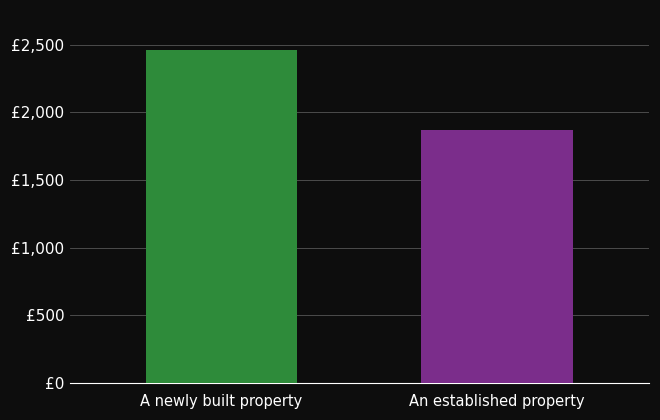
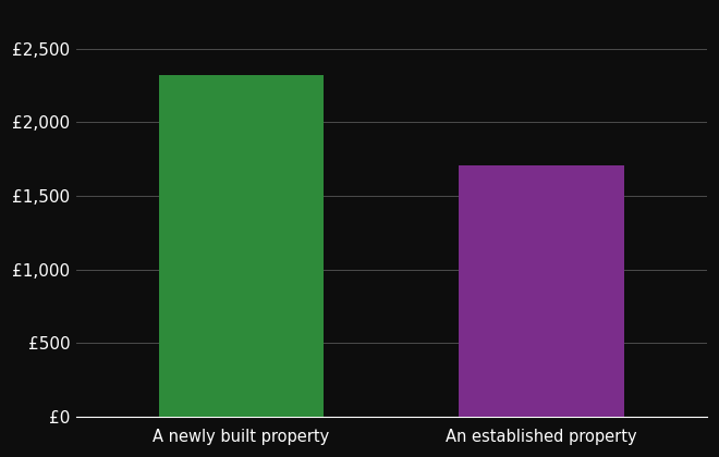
A newly built property: £2,460 -> £2,320
An established property: £1,870 -> £1,710
